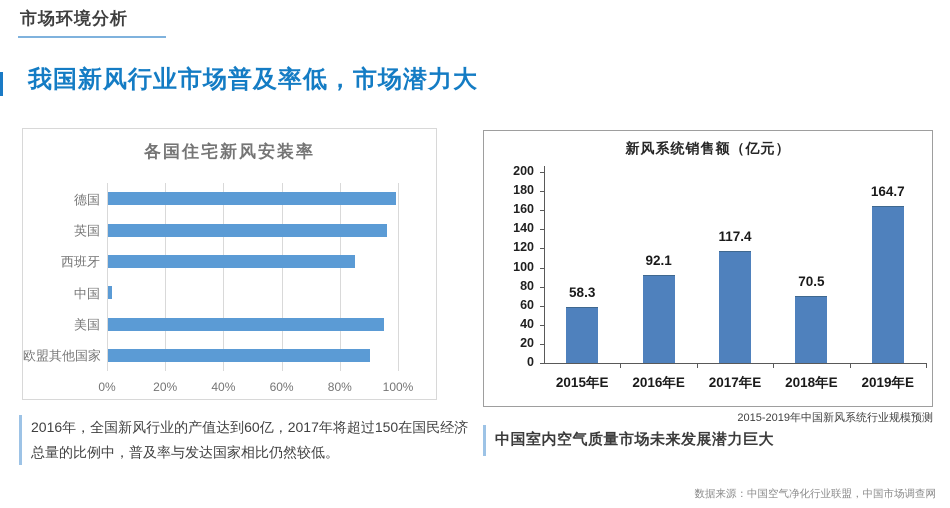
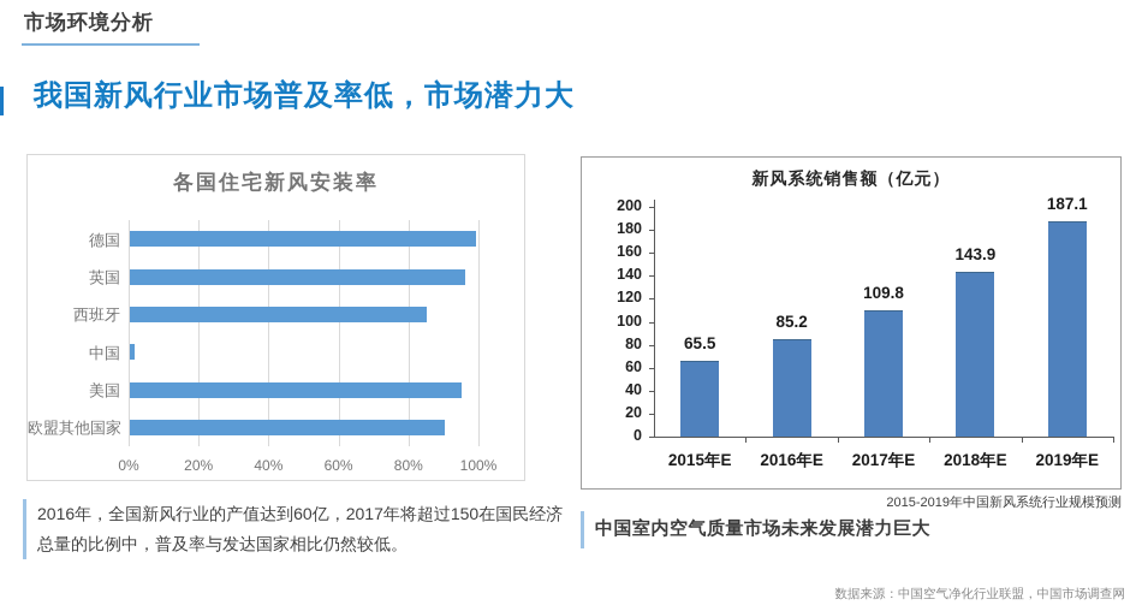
新风系统销售额（亿元）/2015年E: 58.3 -> 65.5
新风系统销售额（亿元）/2016年E: 92.1 -> 85.2
新风系统销售额（亿元）/2017年E: 117.4 -> 109.8
新风系统销售额（亿元）/2018年E: 70.5 -> 143.9
新风系统销售额（亿元）/2019年E: 164.7 -> 187.1
